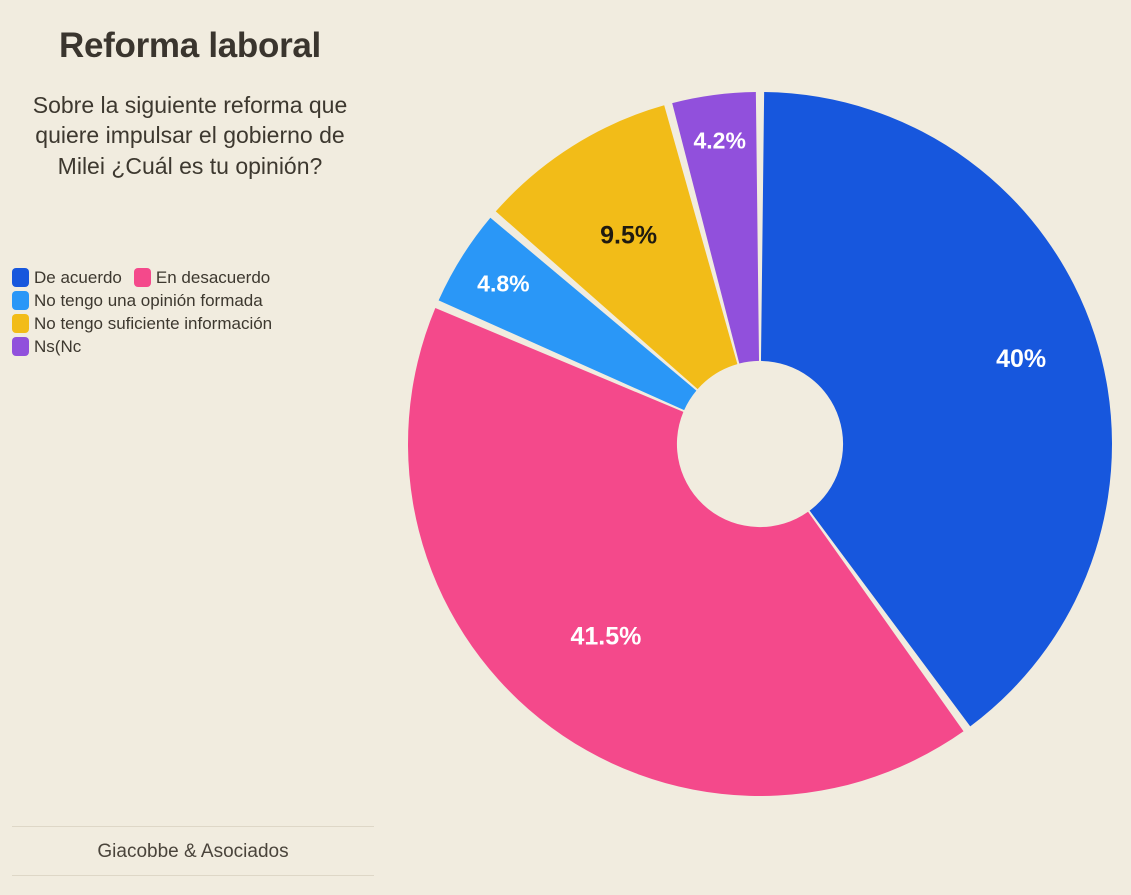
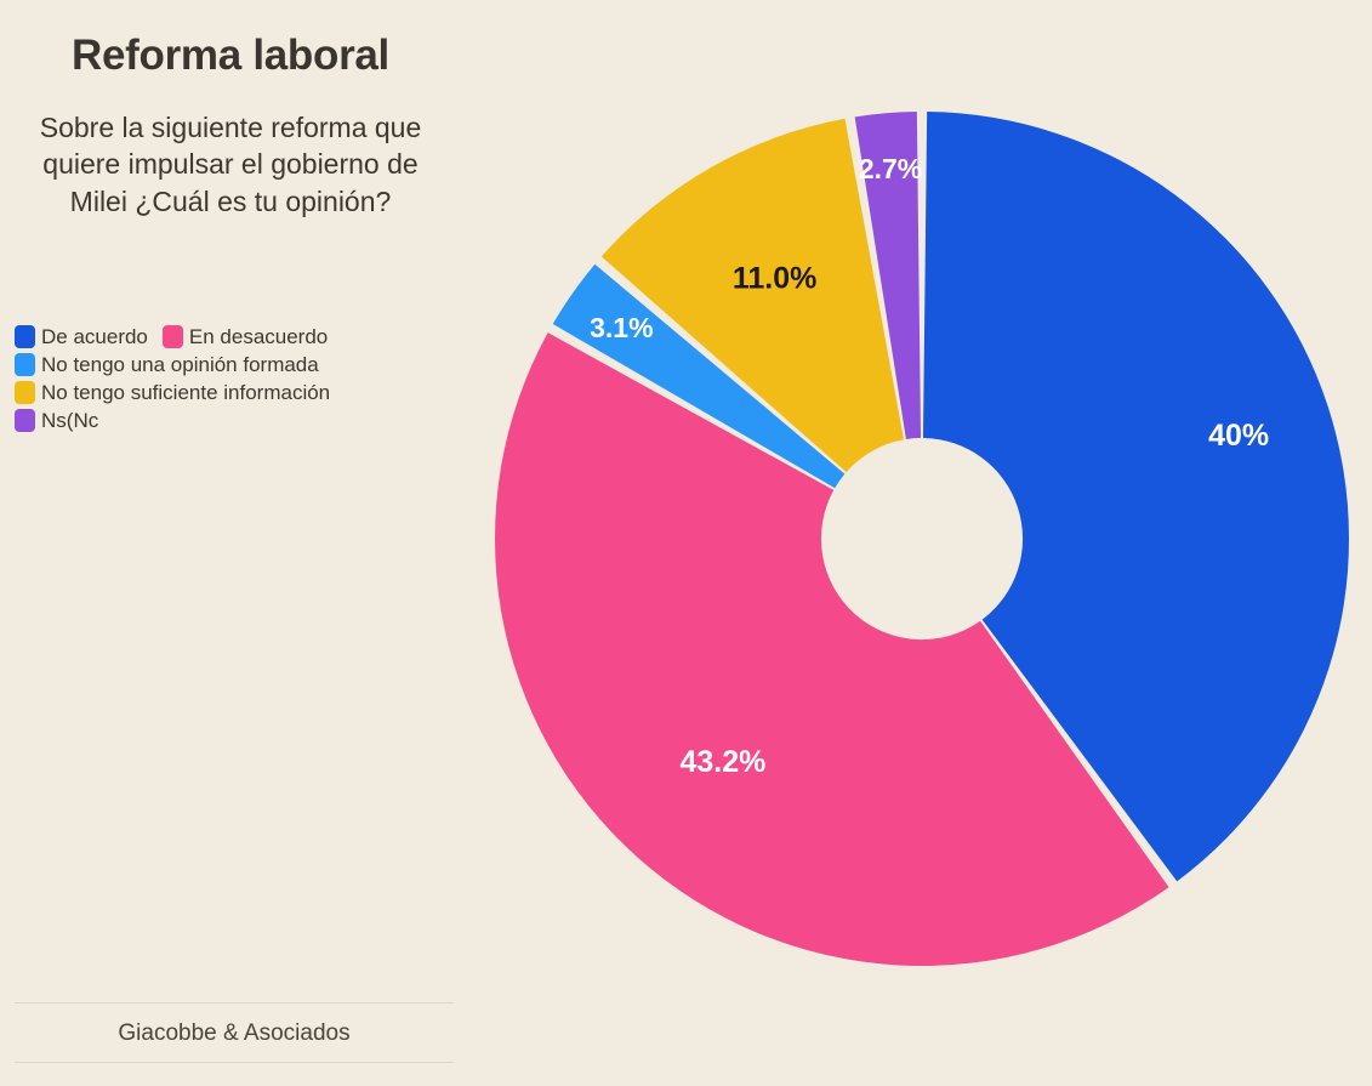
En desacuerdo: 41.5% -> 43.2%
No tengo una opinión formada: 4.8% -> 3.1%
No tengo suficiente información: 9.5% -> 11.0%
Ns(Nc: 4.2% -> 2.7%
